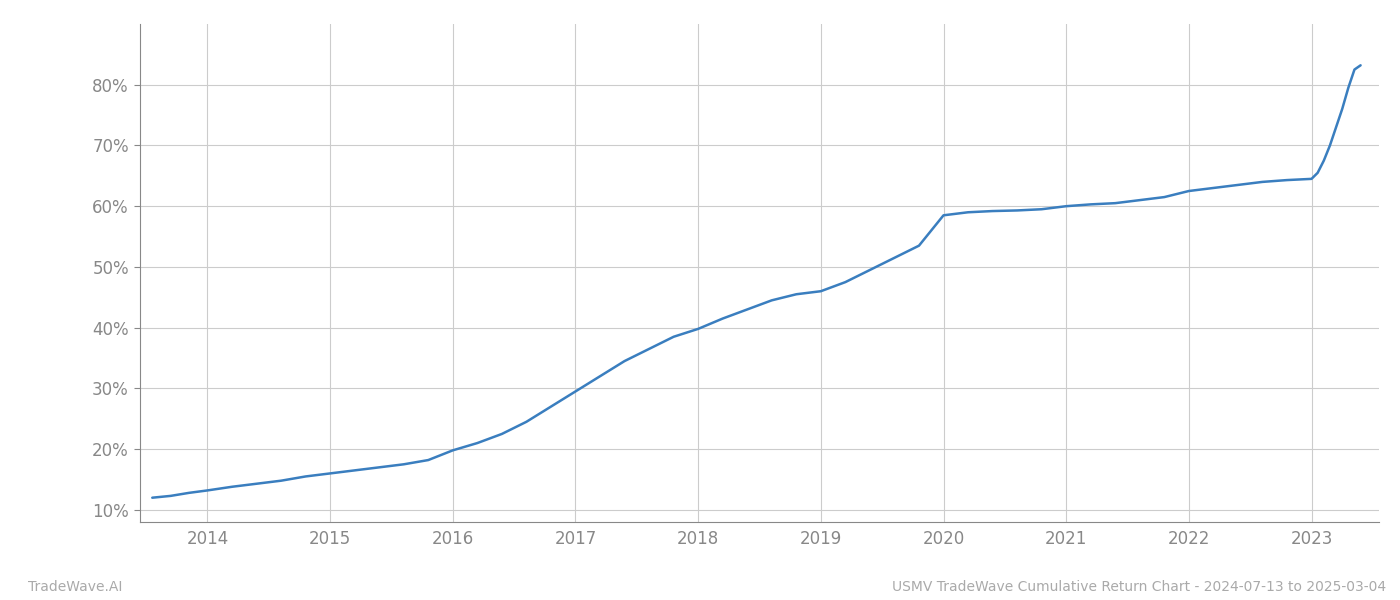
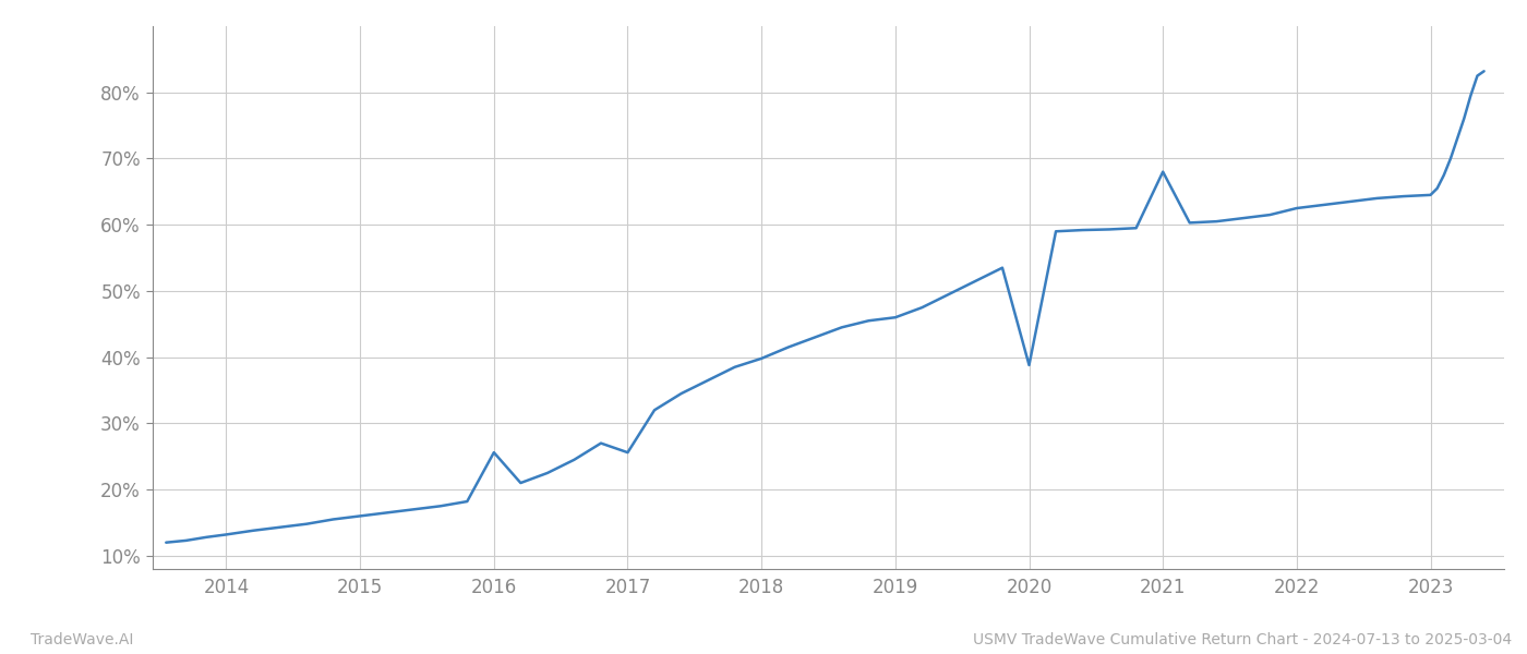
2016: 19.8% -> 25.6%
2017: 29.5% -> 25.6%
2020: 58.5% -> 38.8%
2021: 60.0% -> 68.0%
